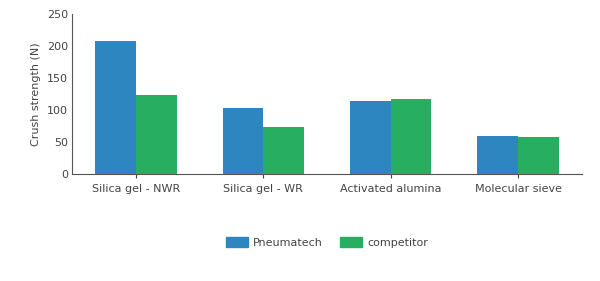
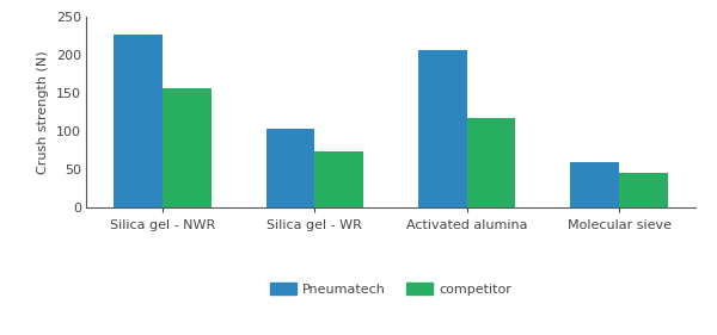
Pneumatech/Silica gel - NWR: 208 -> 227
competitor/Silica gel - NWR: 124 -> 157
Pneumatech/Activated alumina: 114 -> 206
competitor/Molecular sieve: 58 -> 46
